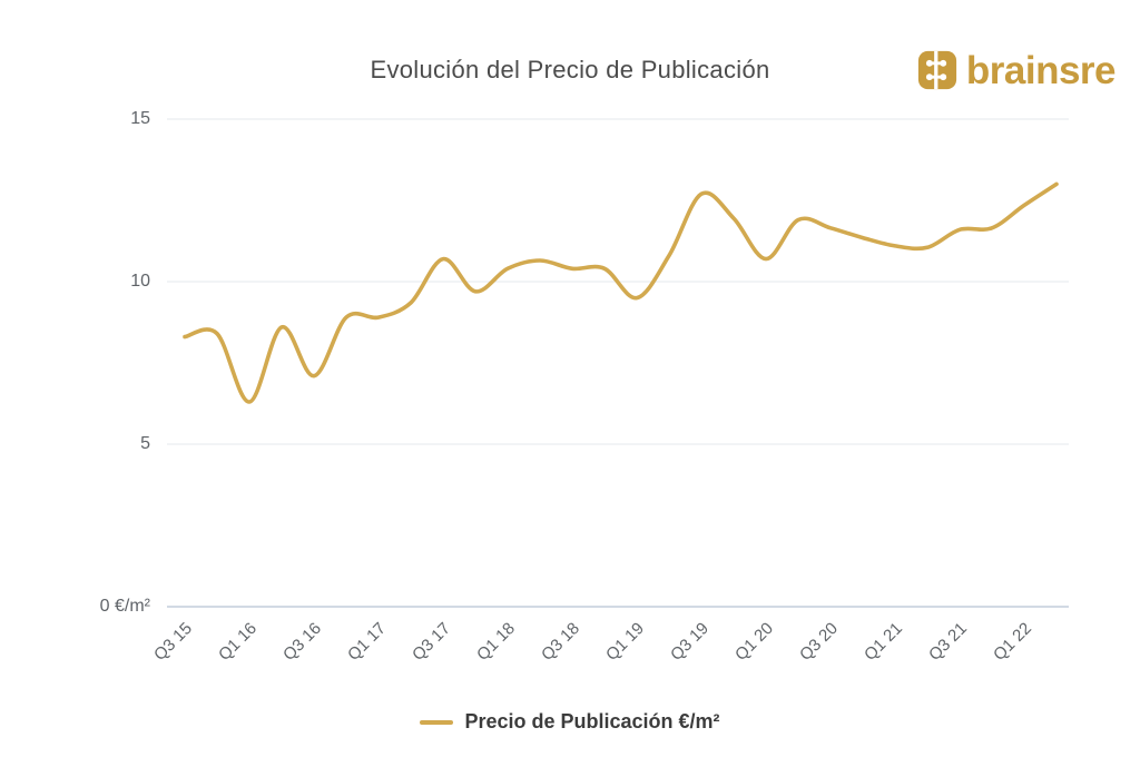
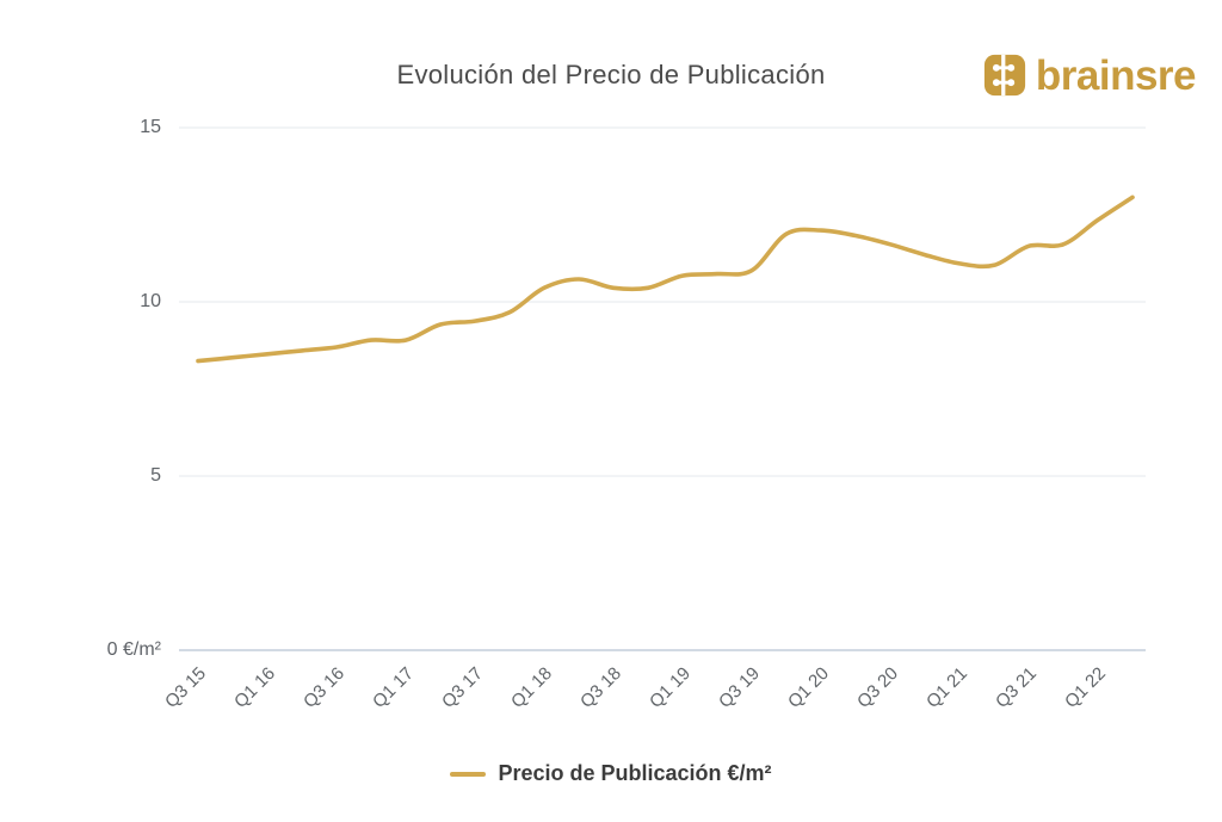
Q1 16: 6.3 -> 8.5
Q3 16: 7.1 -> 8.7
Q3 17: 10.7 -> 9.4
Q1 19: 9.5 -> 10.8
Q3 19: 12.7 -> 10.9
Q1 20: 10.7 -> 12.1
